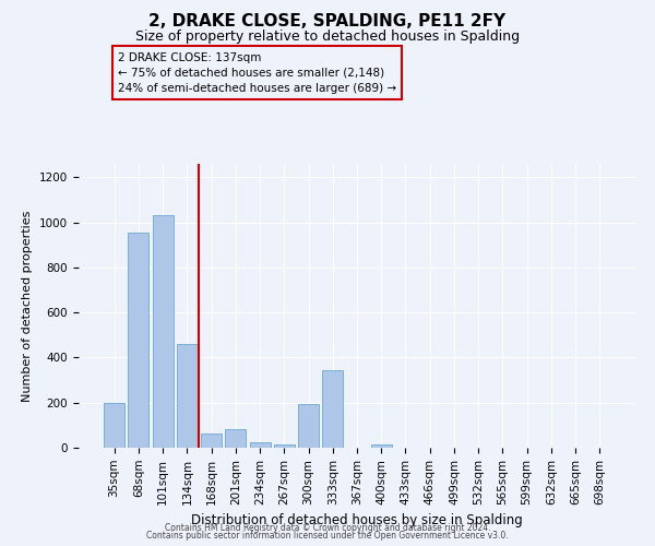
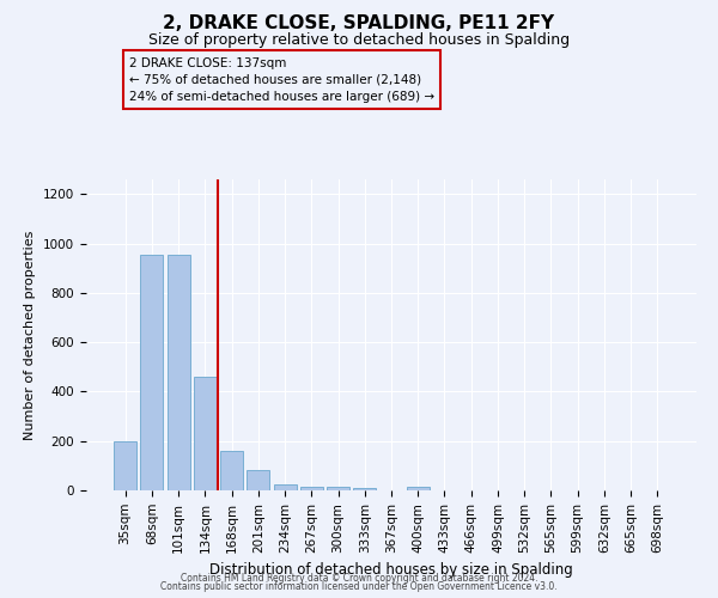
101sqm: 1030 -> 955
168sqm: 65 -> 160
300sqm: 195 -> 13
333sqm: 345 -> 10
